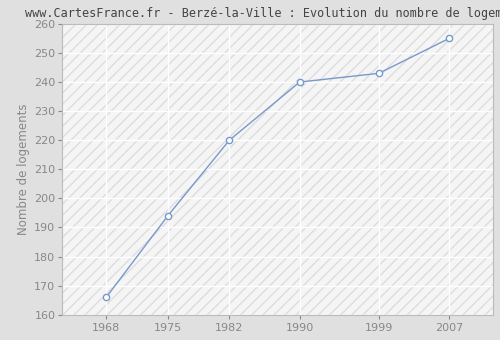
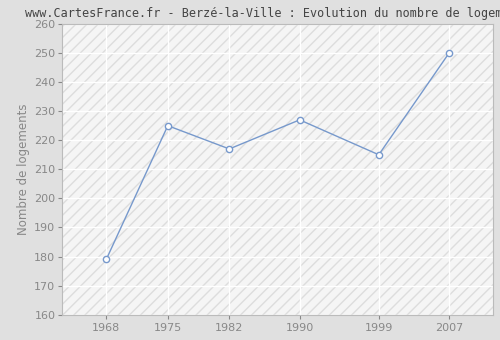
1968: 166 -> 179
1975: 194 -> 225
1982: 220 -> 217
1990: 240 -> 227
1999: 243 -> 215
2007: 255 -> 250
